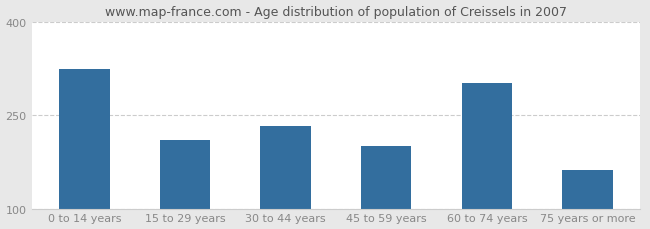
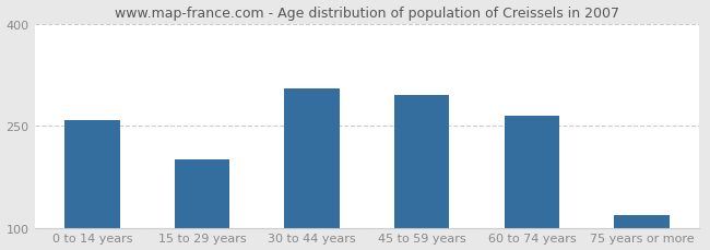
0 to 14 years: 324 -> 258
15 to 29 years: 210 -> 200
30 to 44 years: 232 -> 305
45 to 59 years: 200 -> 295
60 to 74 years: 302 -> 265
75 years or more: 162 -> 118
